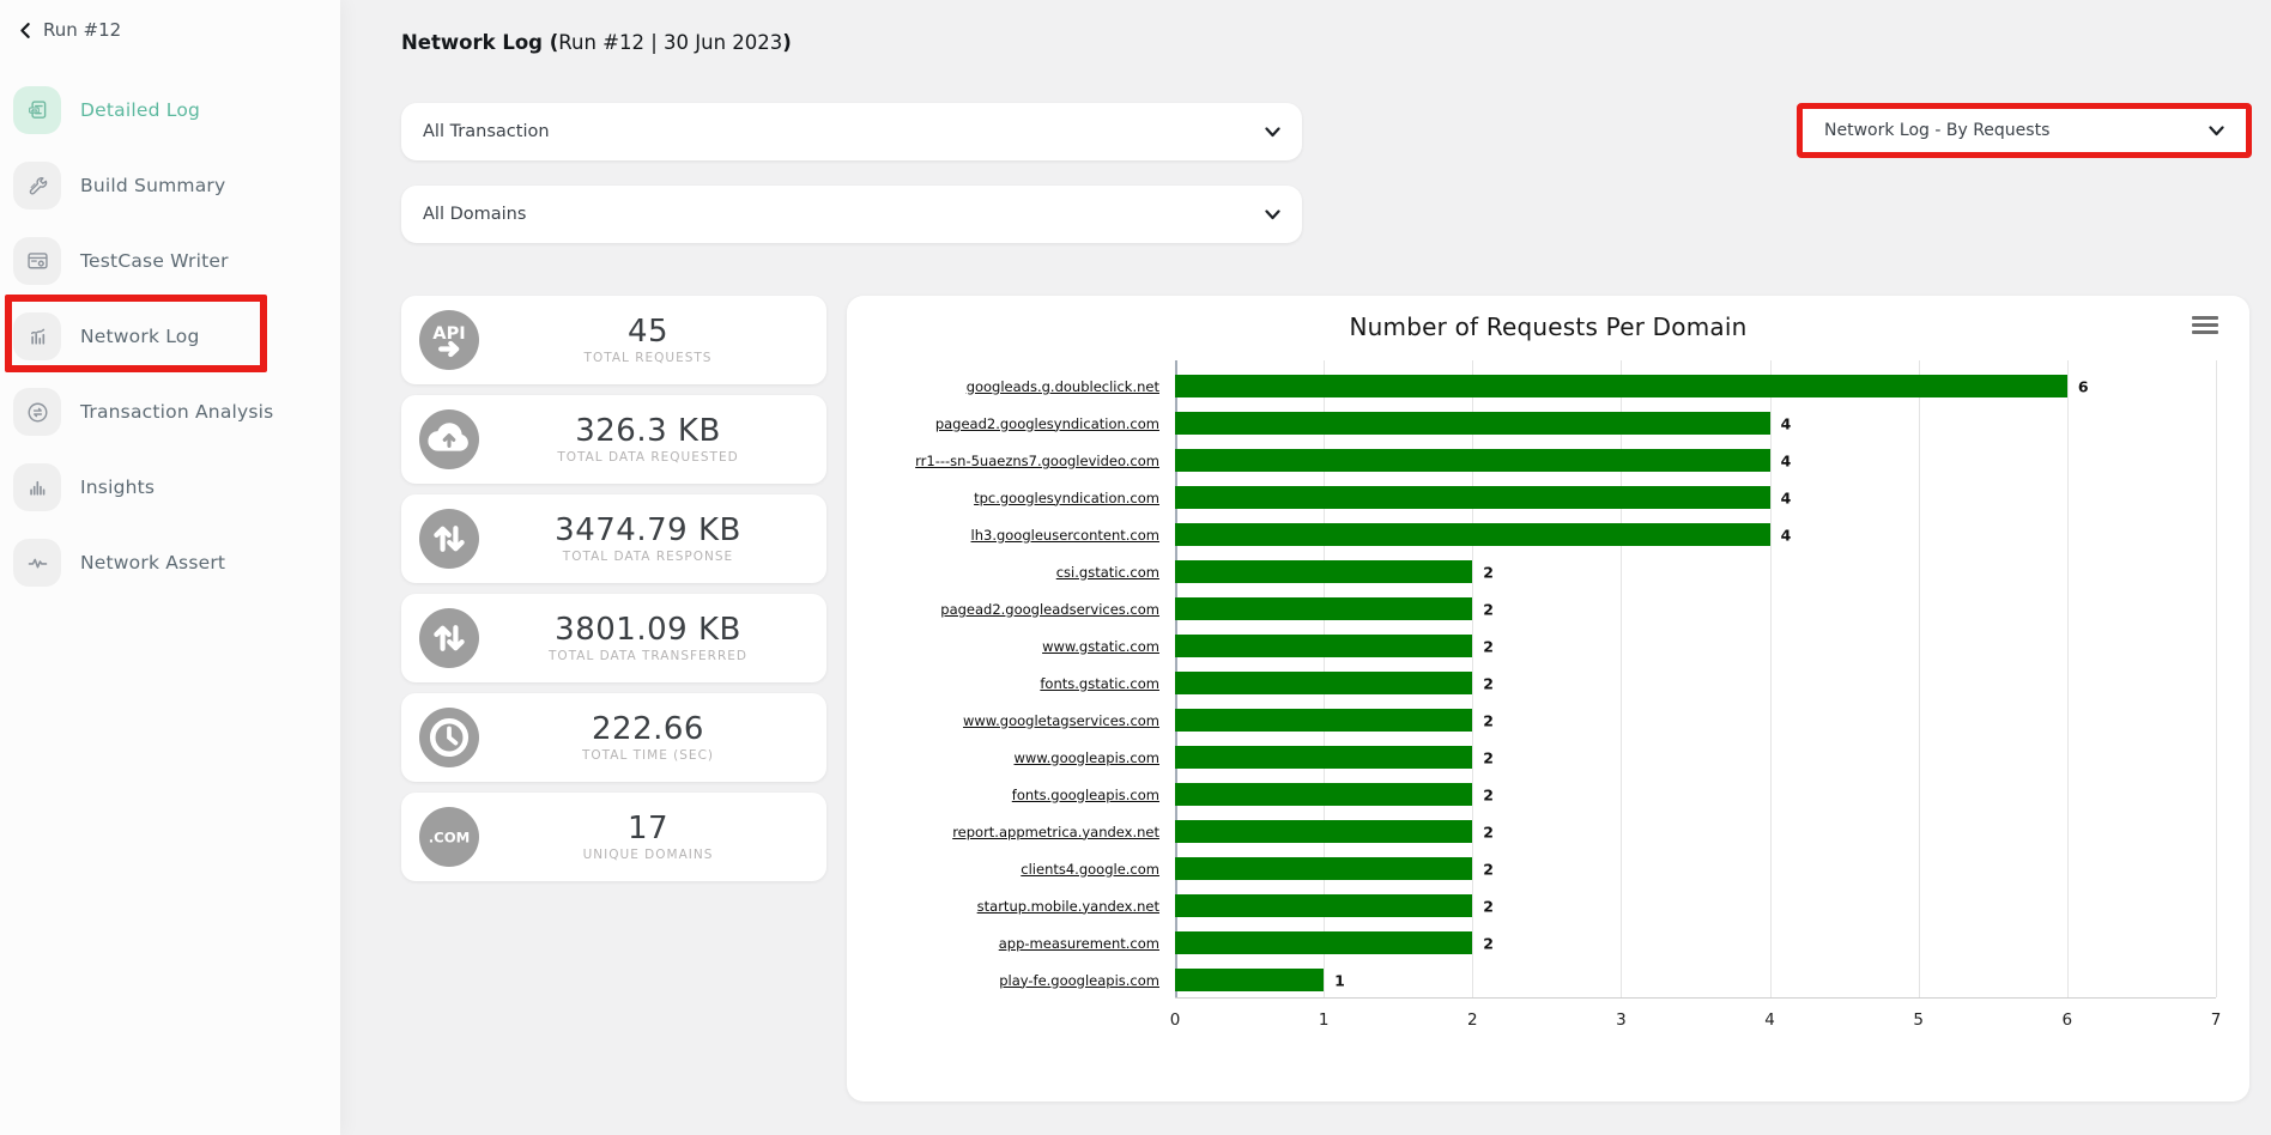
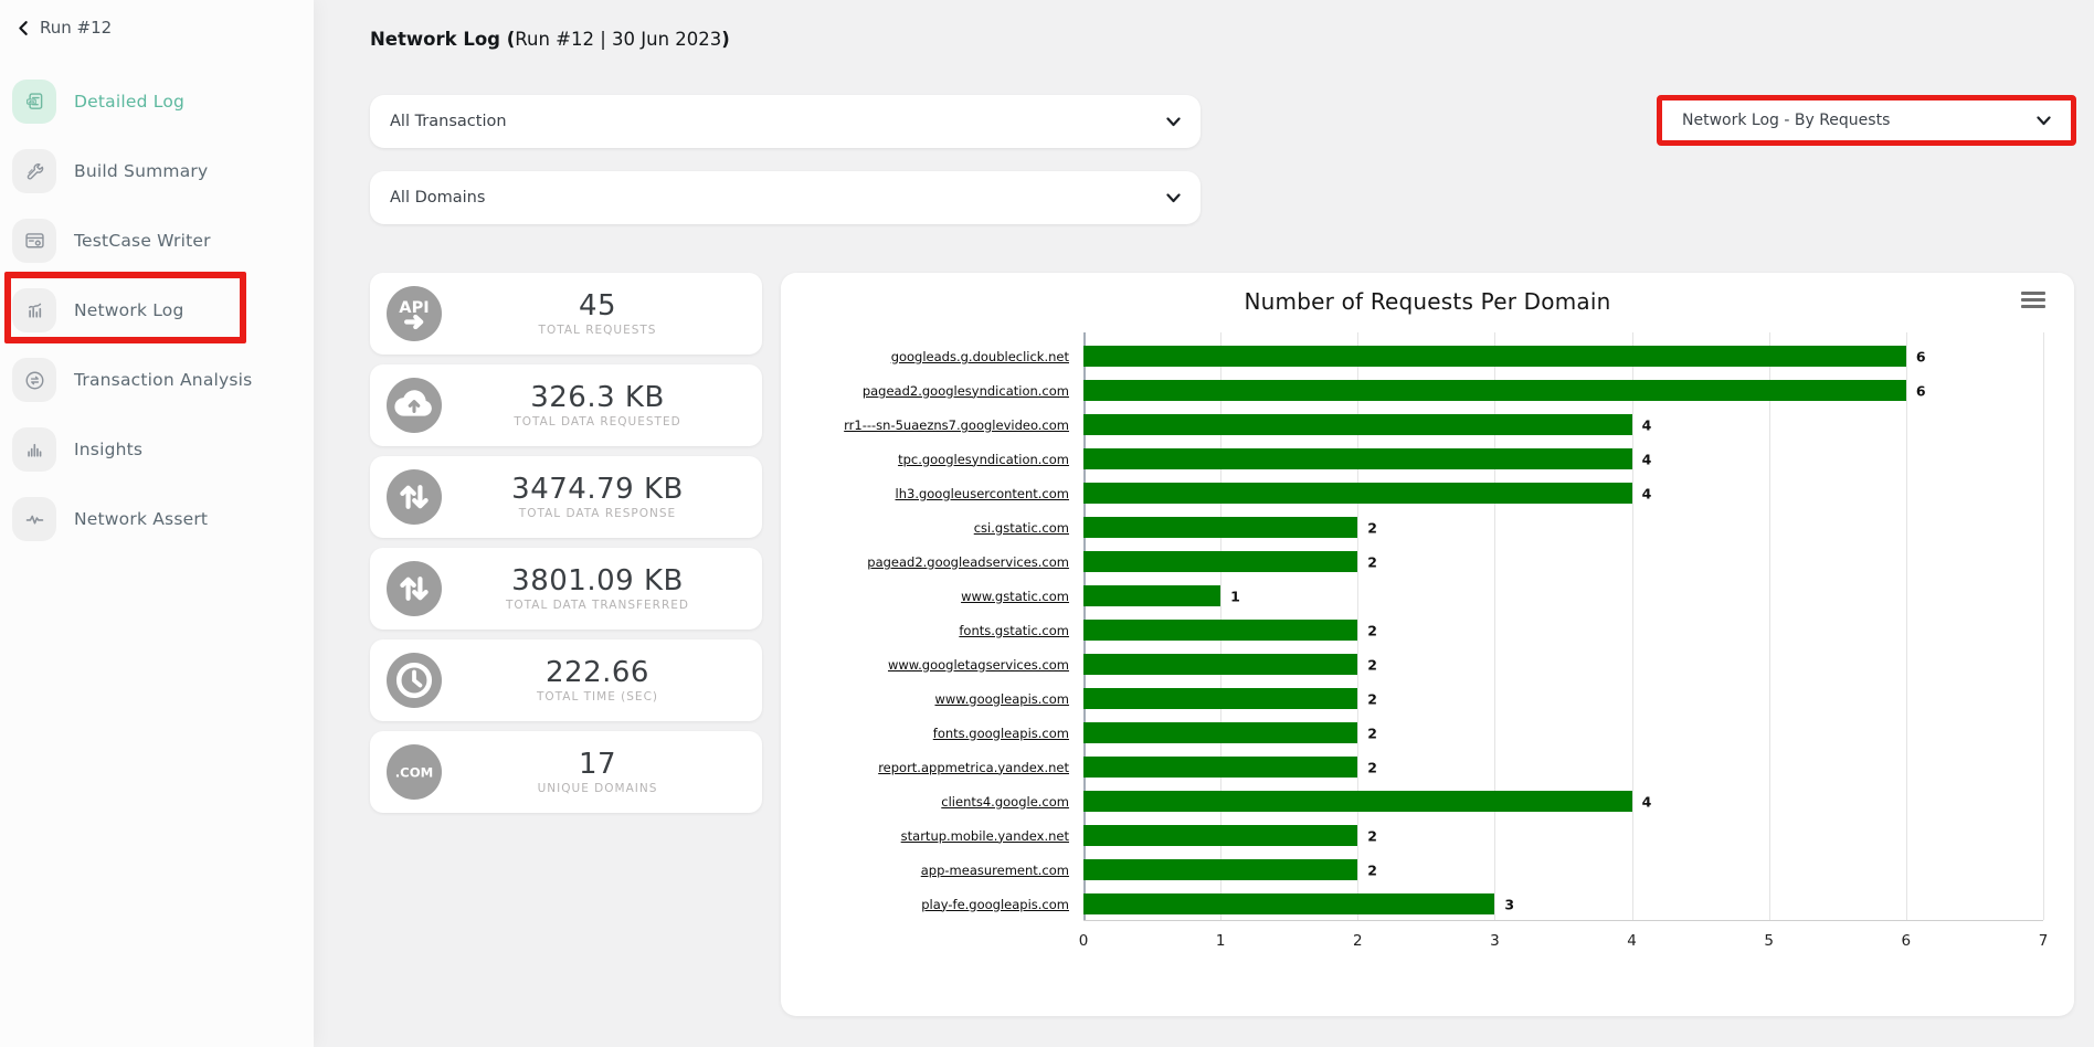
pagead2.googlesyndication.com: 4 -> 6
www.gstatic.com: 2 -> 1
clients4.google.com: 2 -> 4
play-fe.googleapis.com: 1 -> 3
